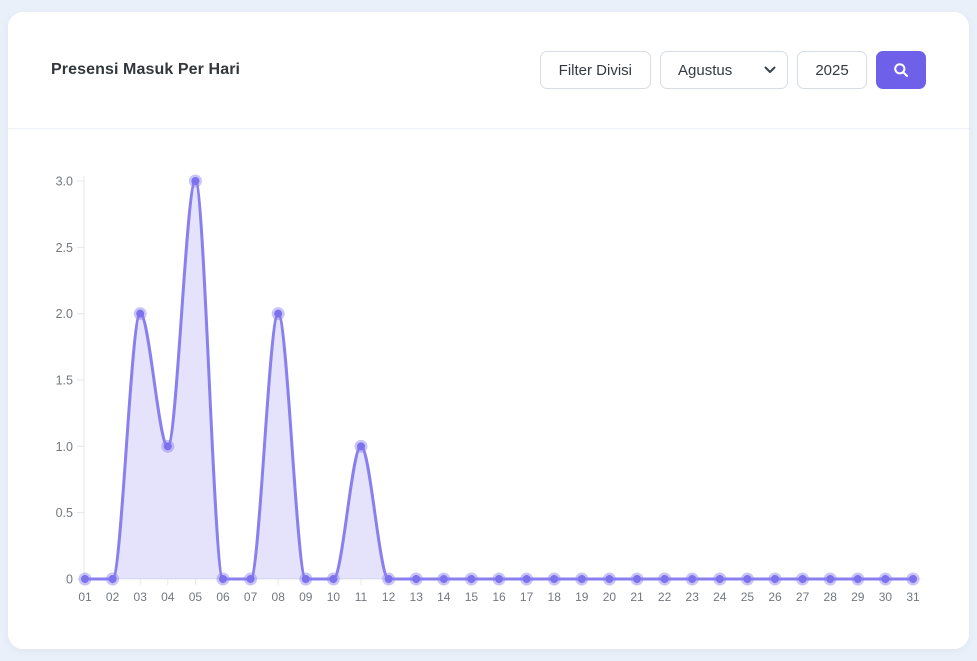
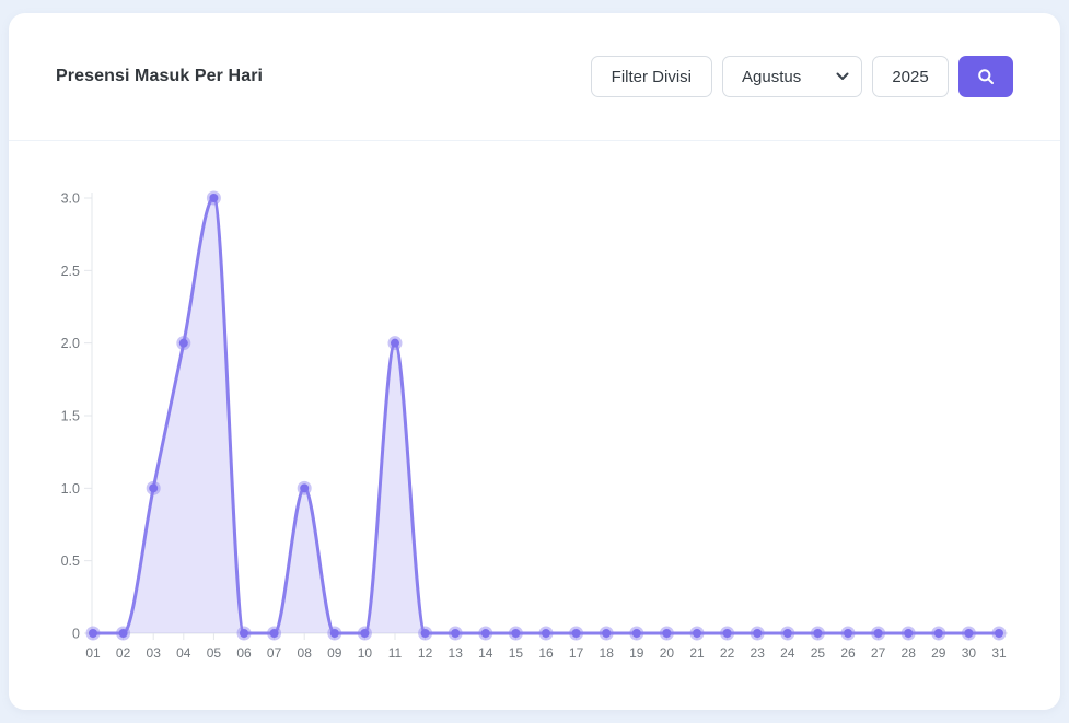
03: 2 -> 1
04: 1 -> 2
08: 2 -> 1
11: 1 -> 2
